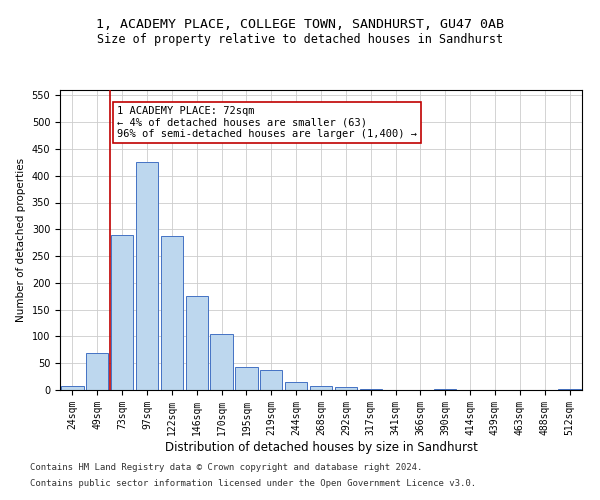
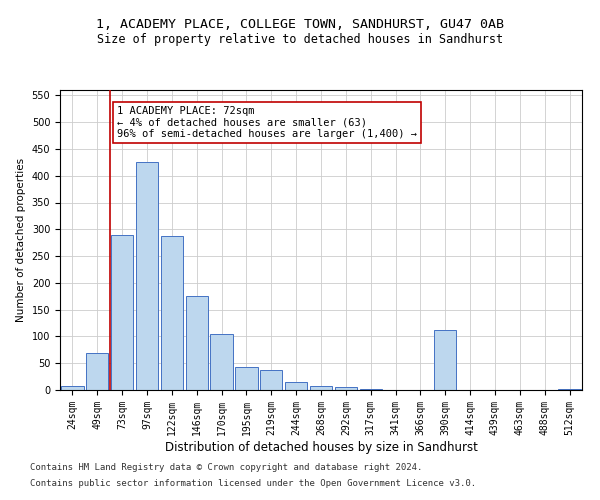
390sqm: 2 -> 112
